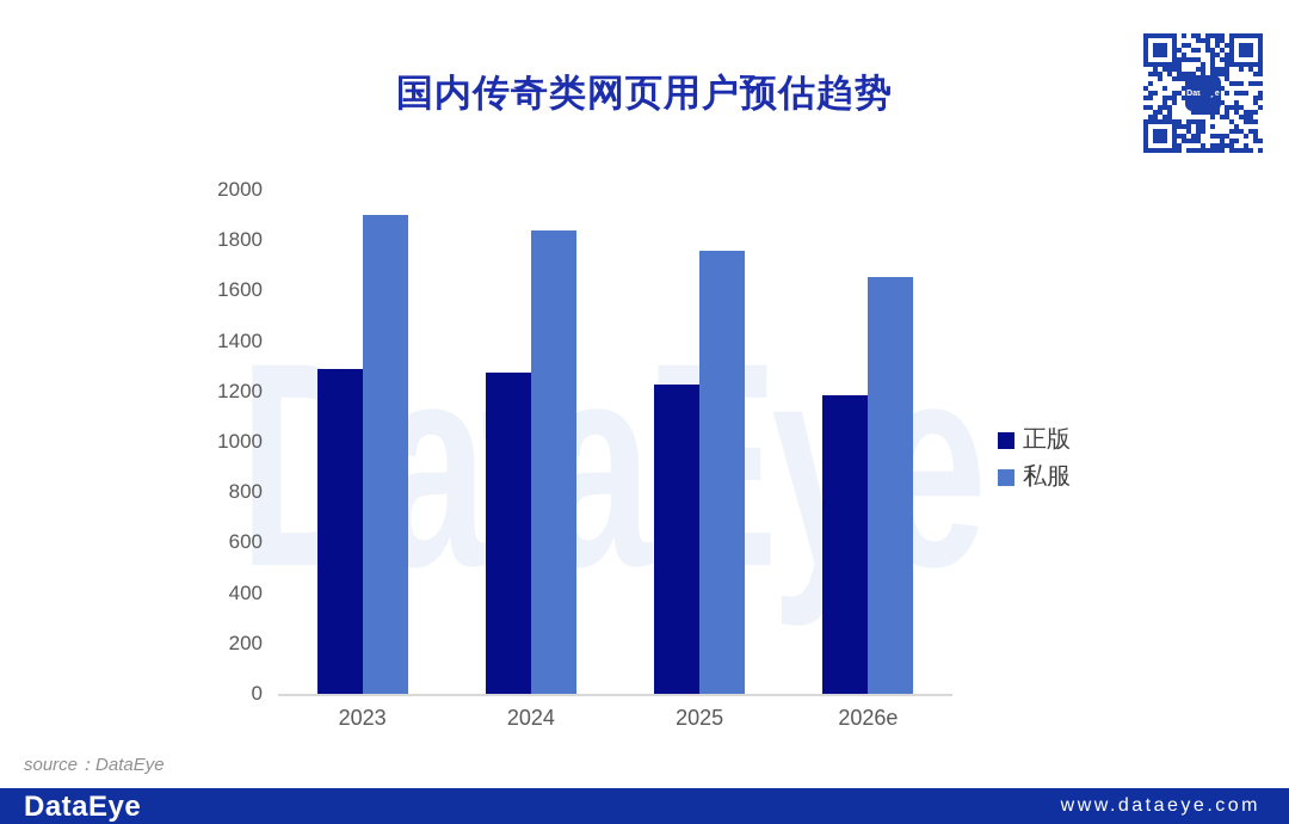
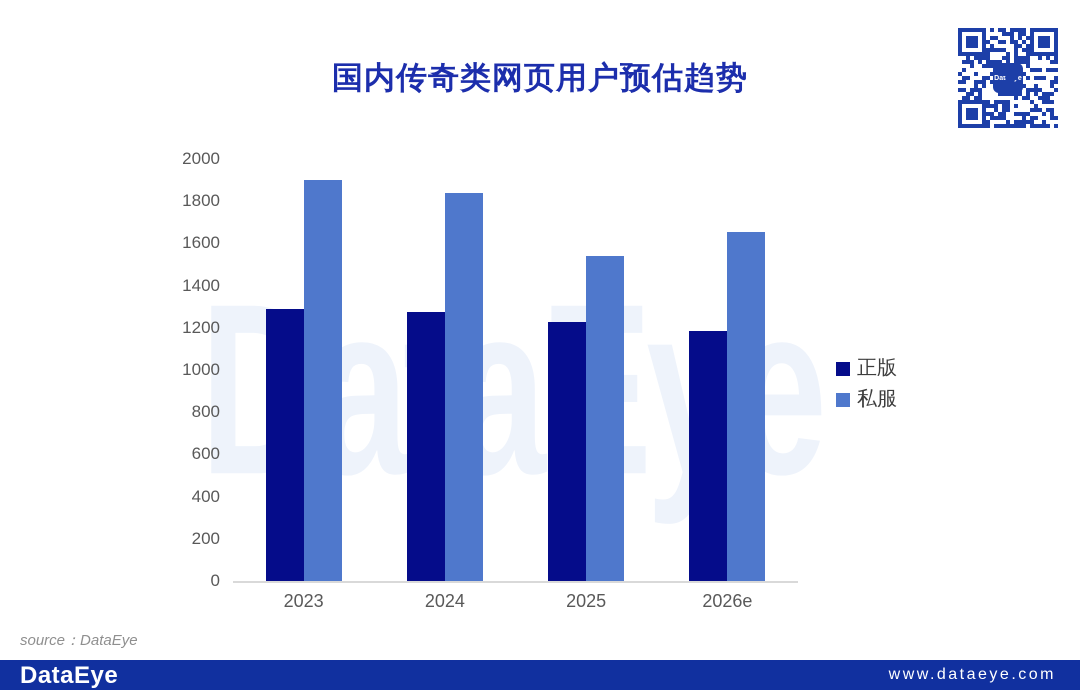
私服/2025: 1760 -> 1540
